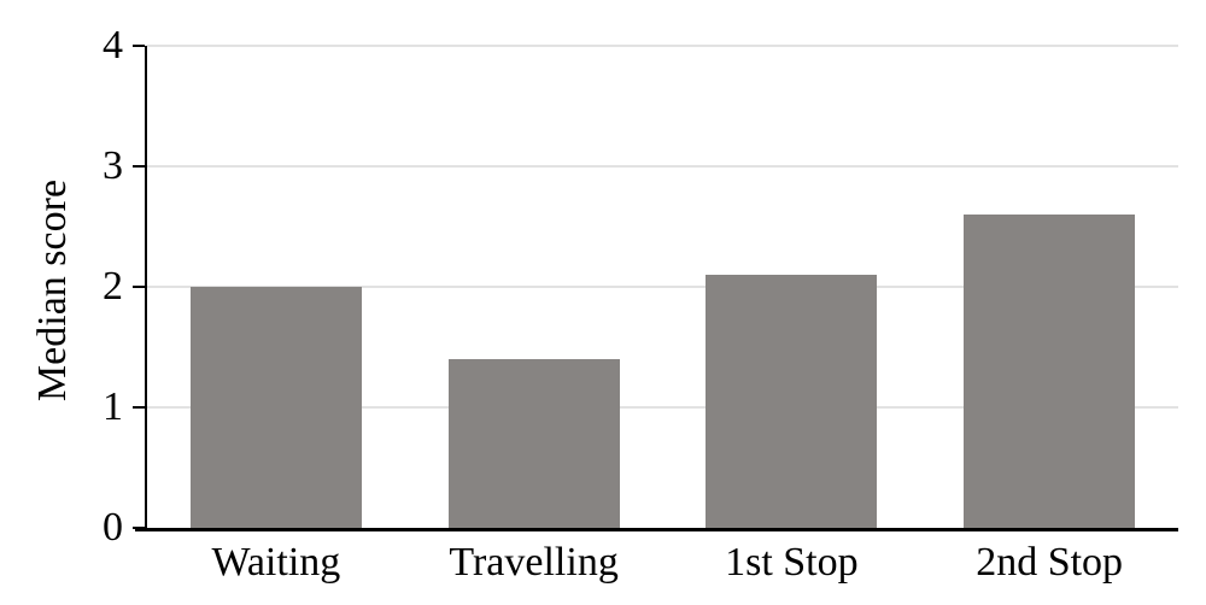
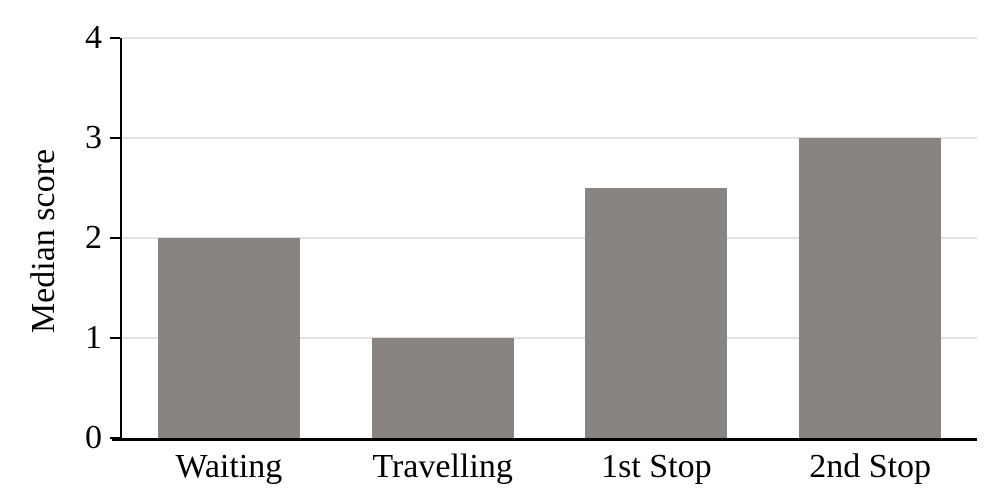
Travelling: 1.4 -> 1.0
1st Stop: 2.1 -> 2.5
2nd Stop: 2.6 -> 3.0
